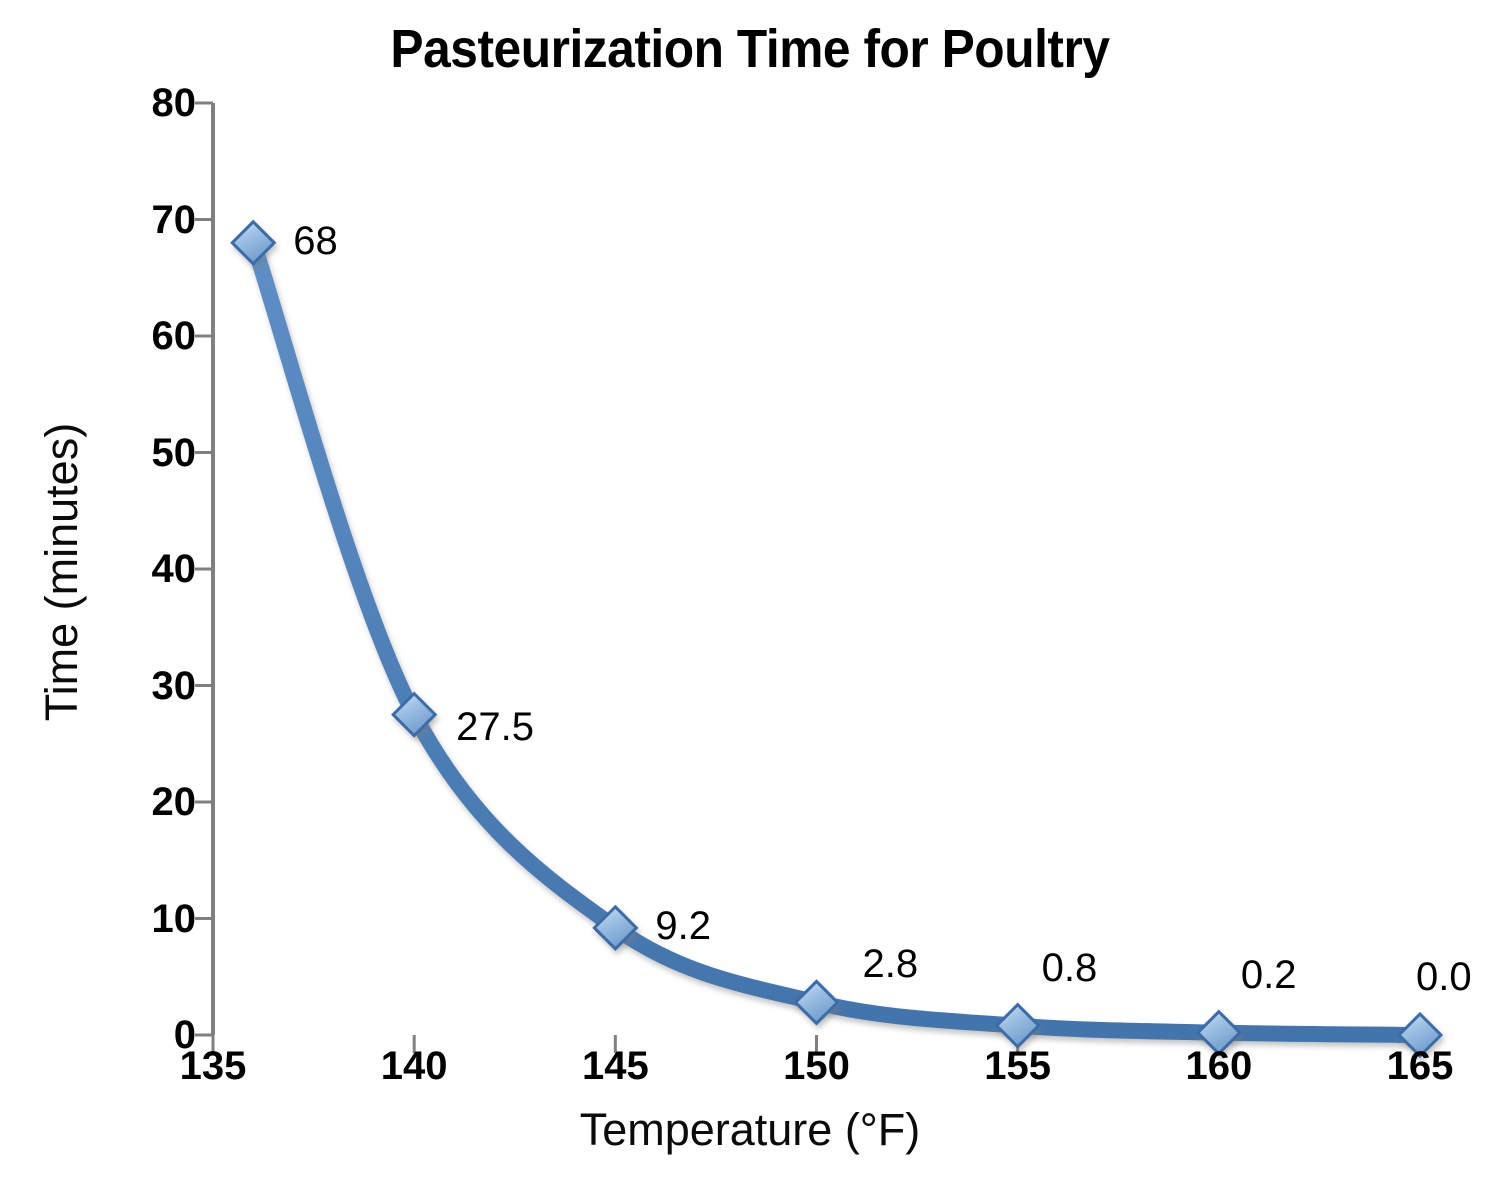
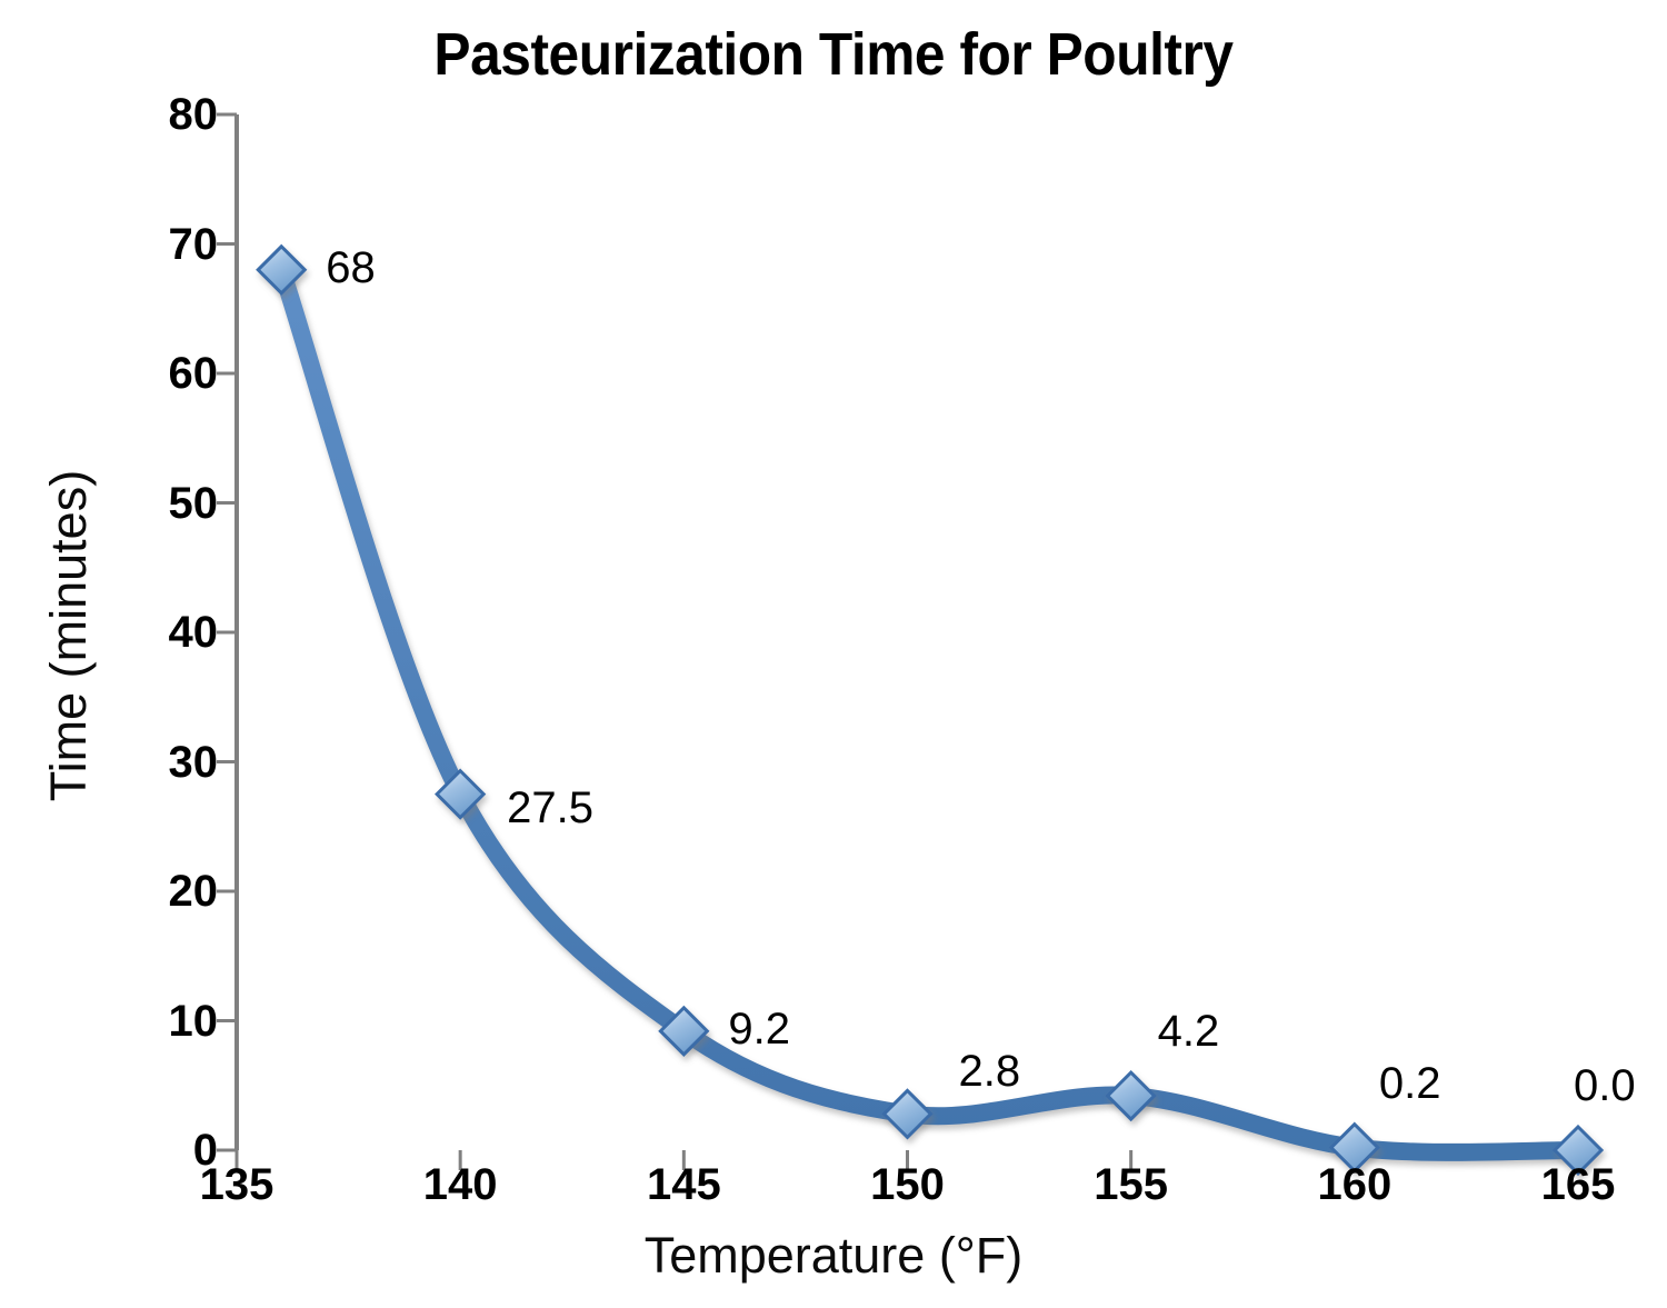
155: 0.8 -> 4.2
